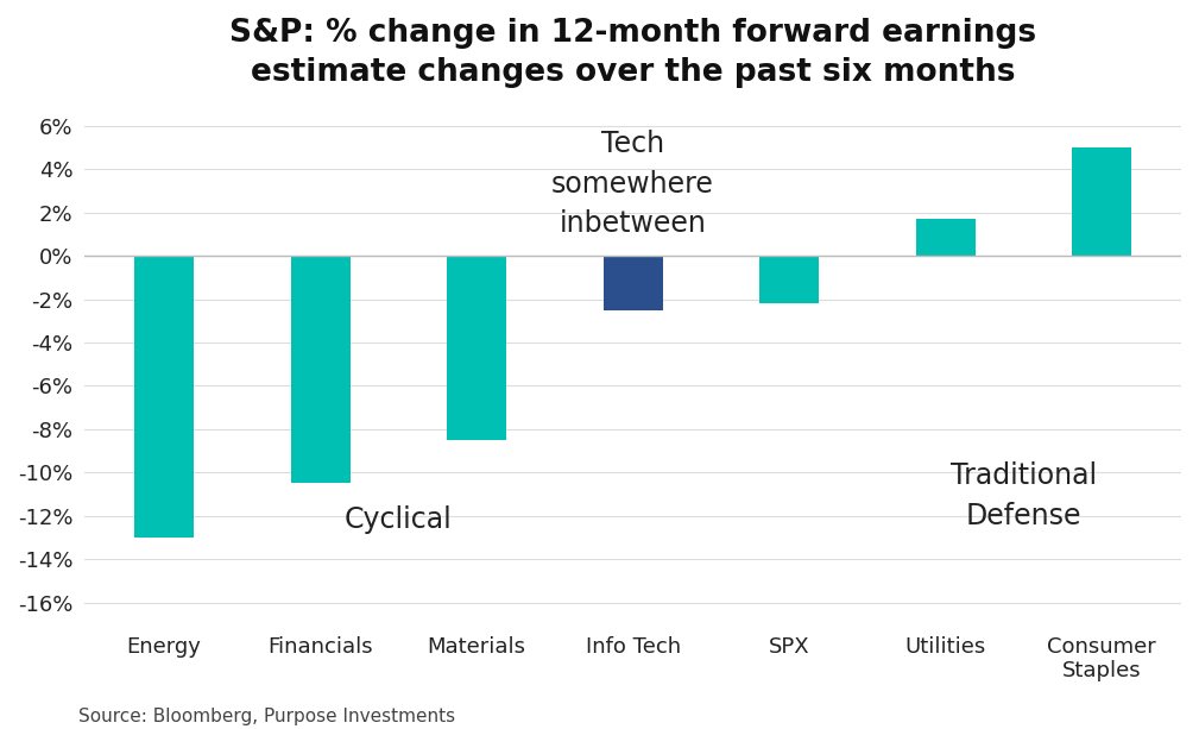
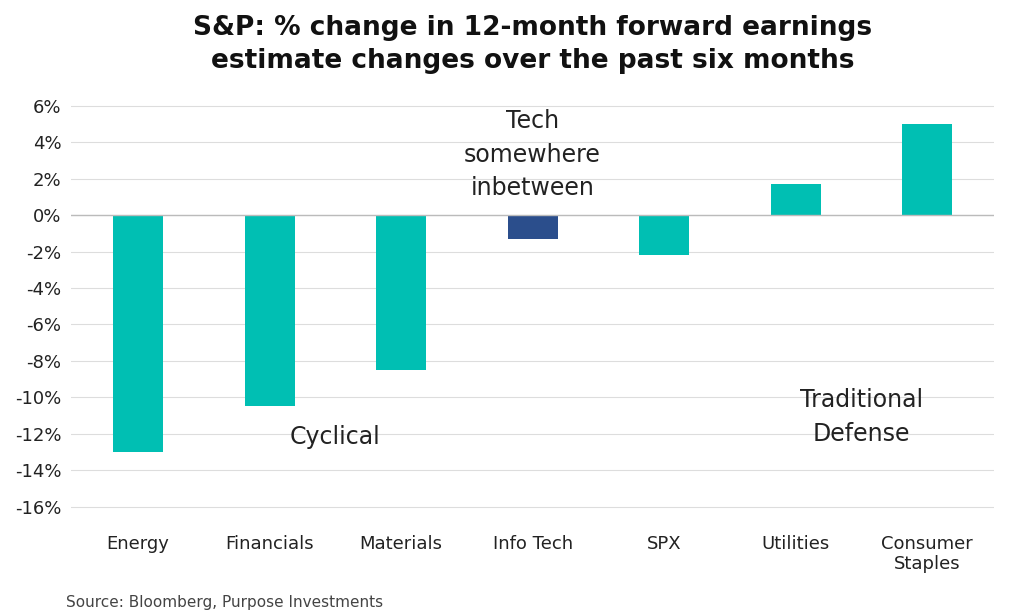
Info Tech: -2.5% -> -1.3%
